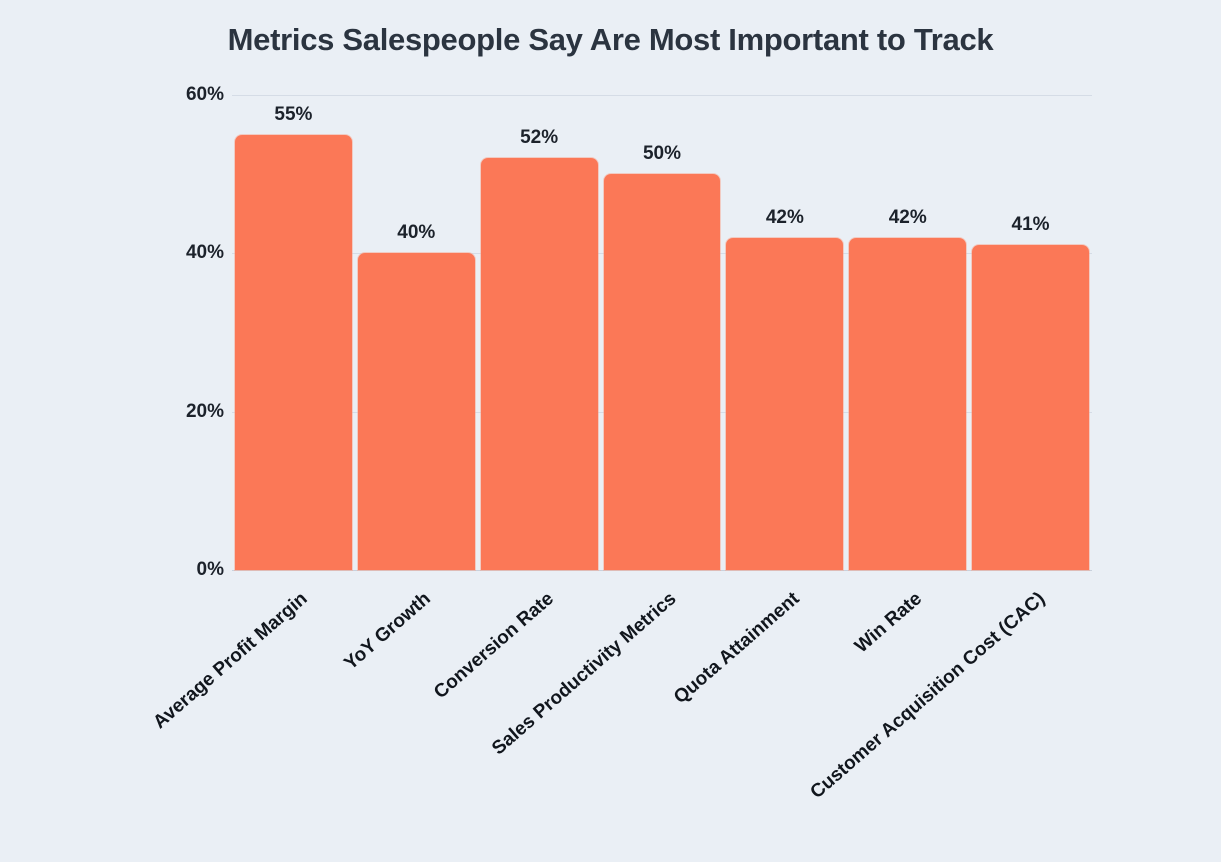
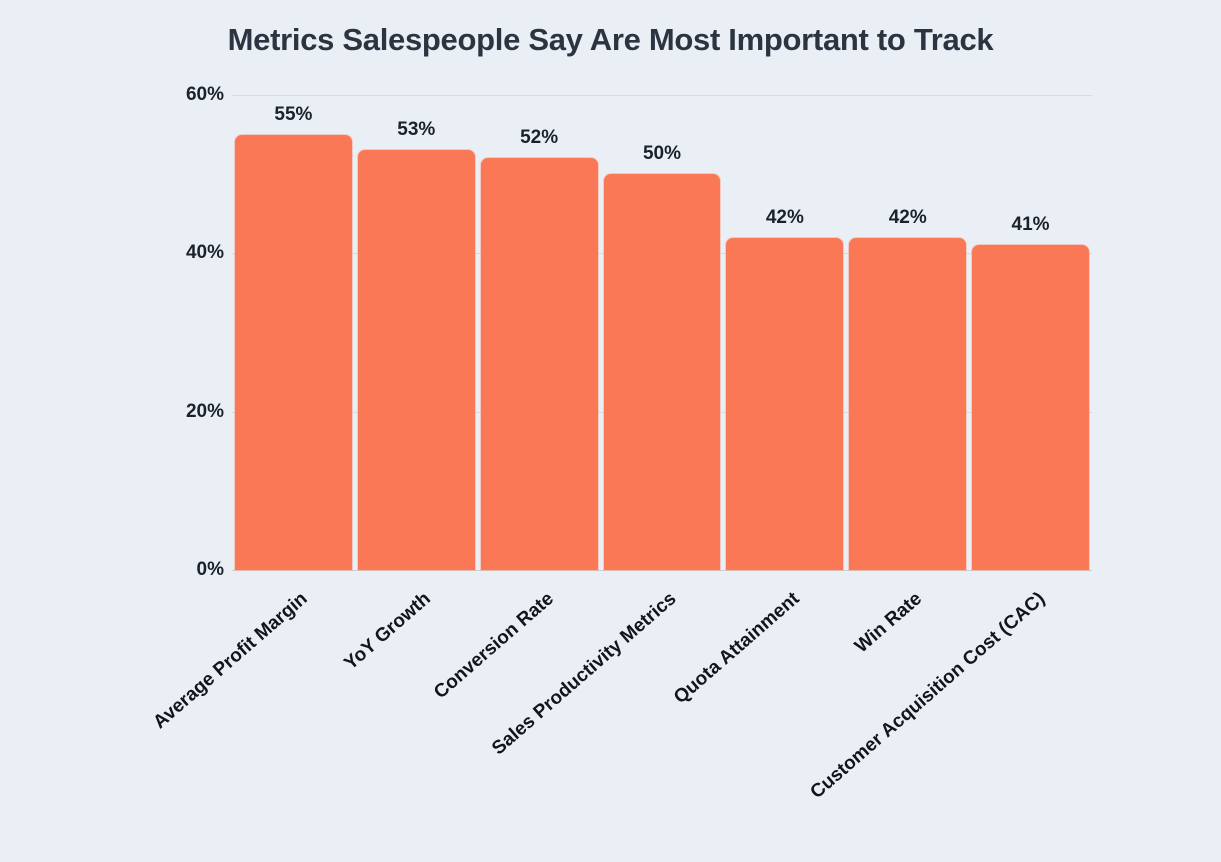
YoY Growth: 40% -> 53%
